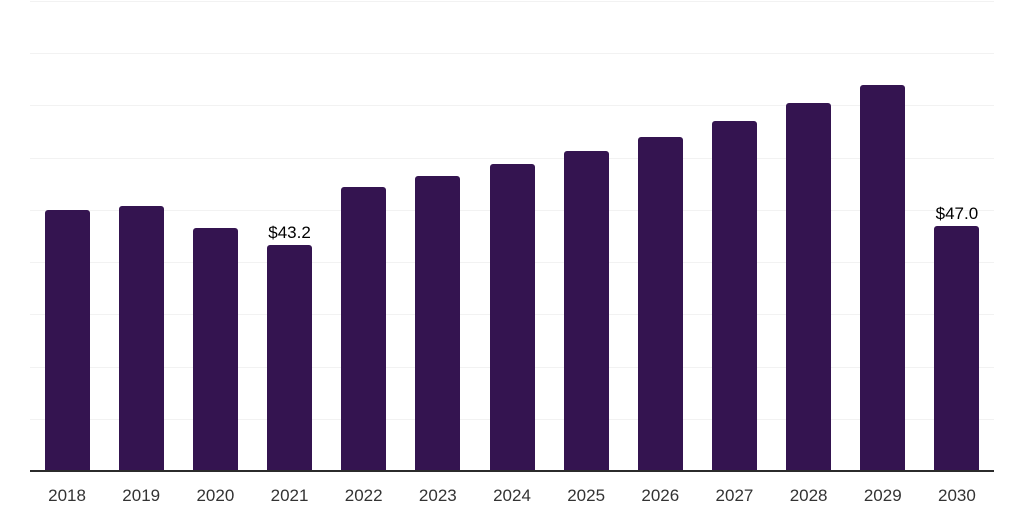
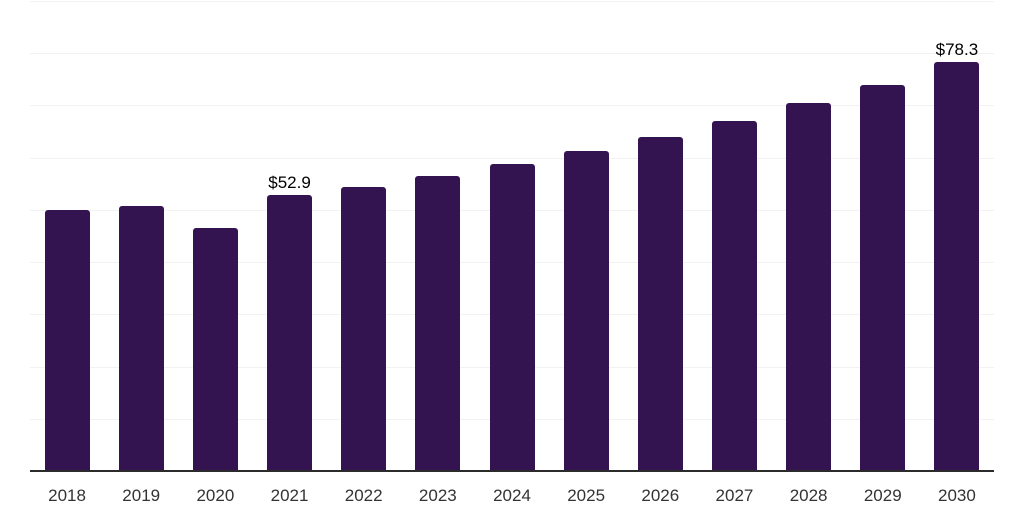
2021: $43.2 -> $52.9
2030: $47.0 -> $78.3
